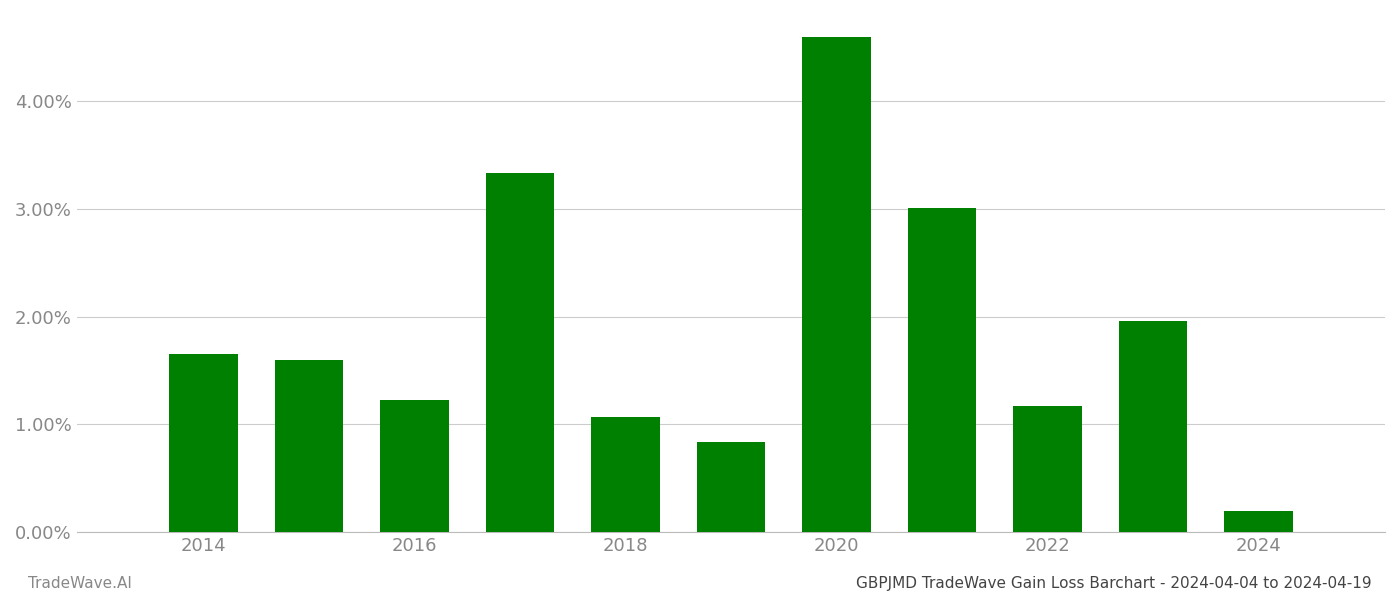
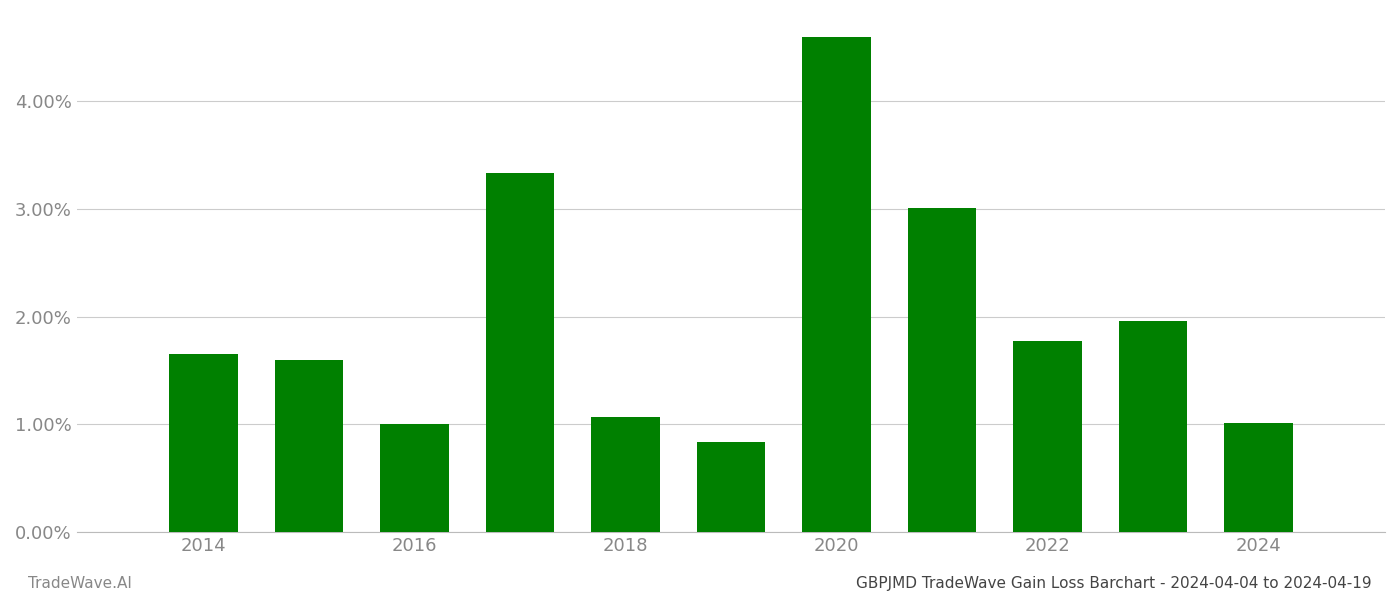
2016: 1.23% -> 1.00%
2022: 1.17% -> 1.77%
2024: 0.20% -> 1.01%
